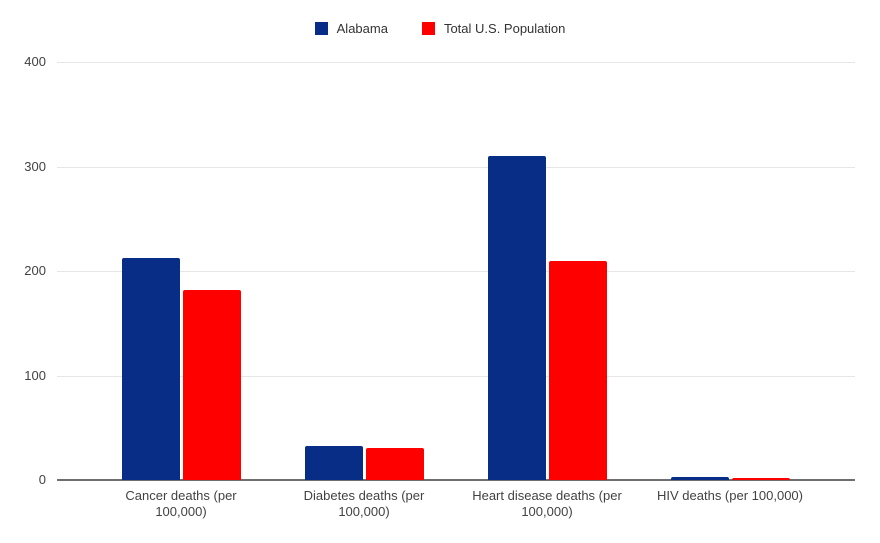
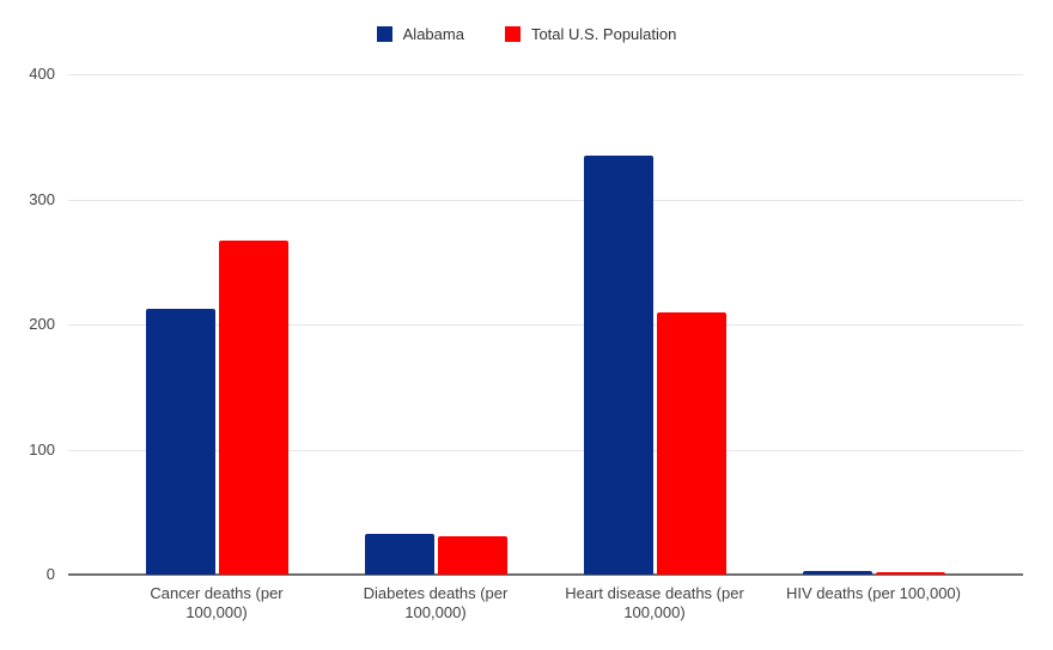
Total U.S. Population/Cancer deaths (per 100,000): 182 -> 267
Alabama/Heart disease deaths (per 100,000): 310 -> 335
